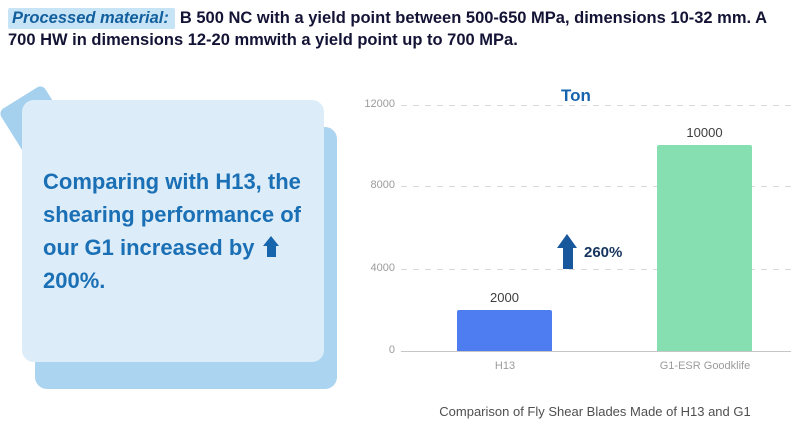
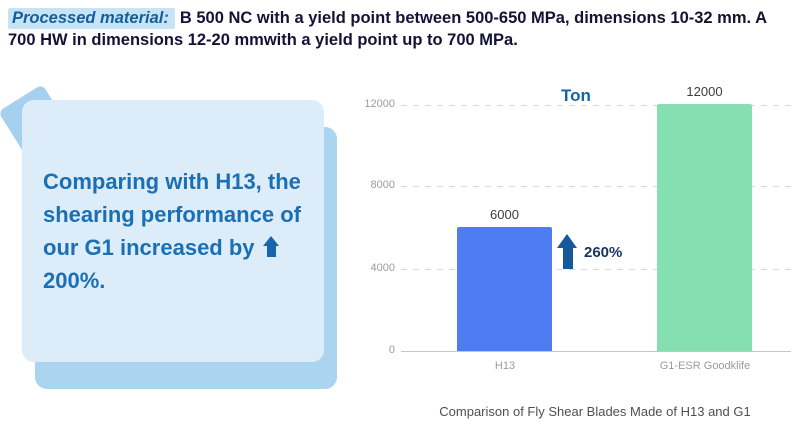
H13: 2000 -> 6000
G1-ESR Goodklife: 10000 -> 12000
